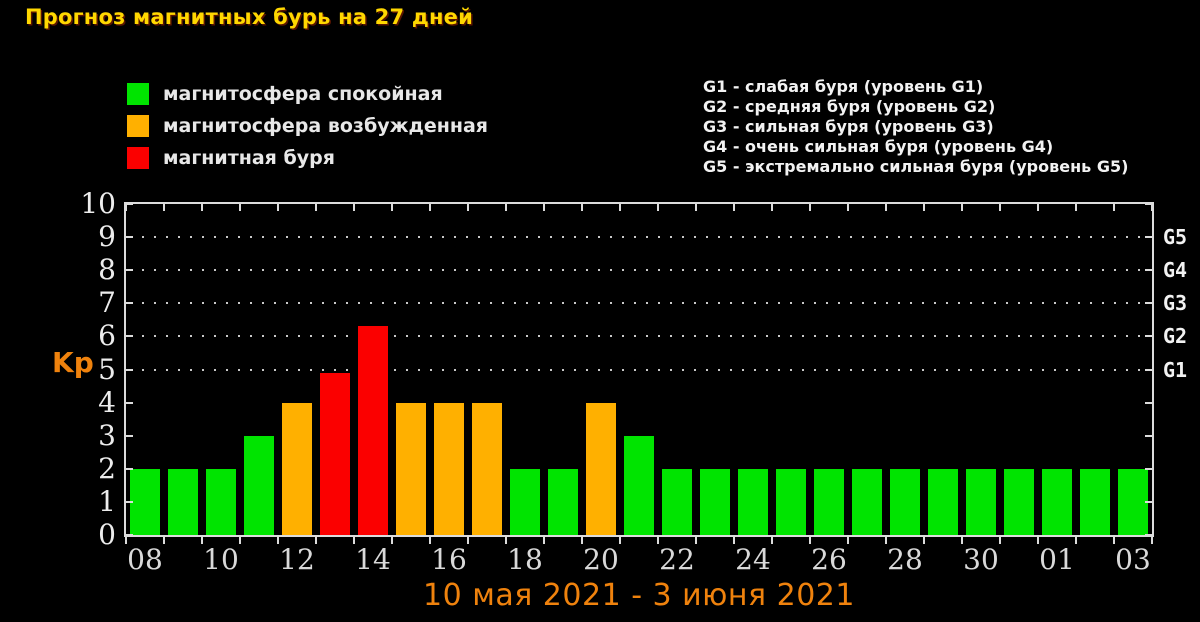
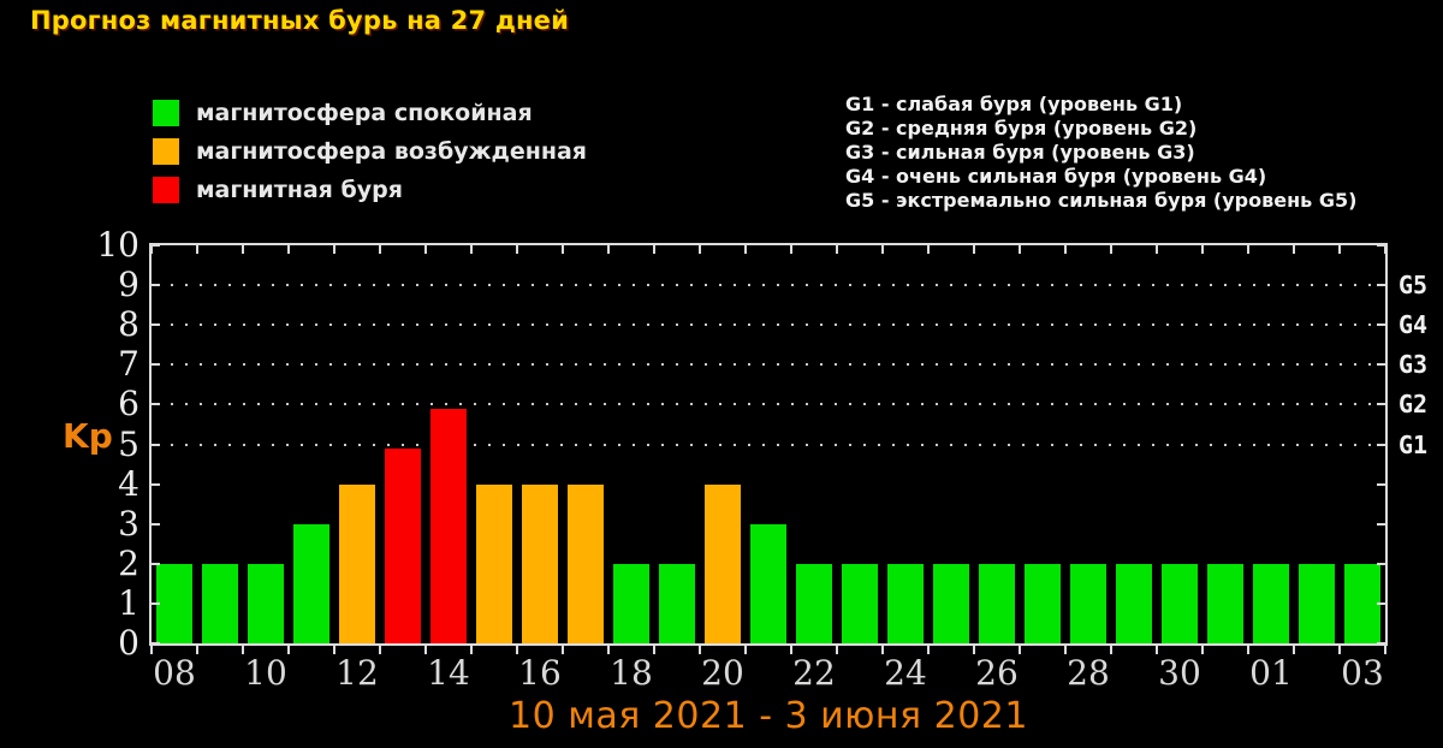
14: 6.3 -> 5.9
